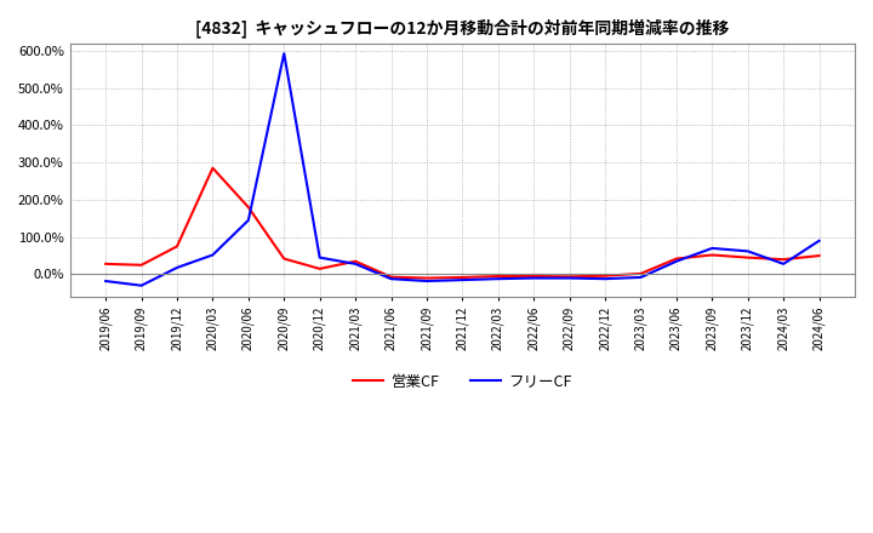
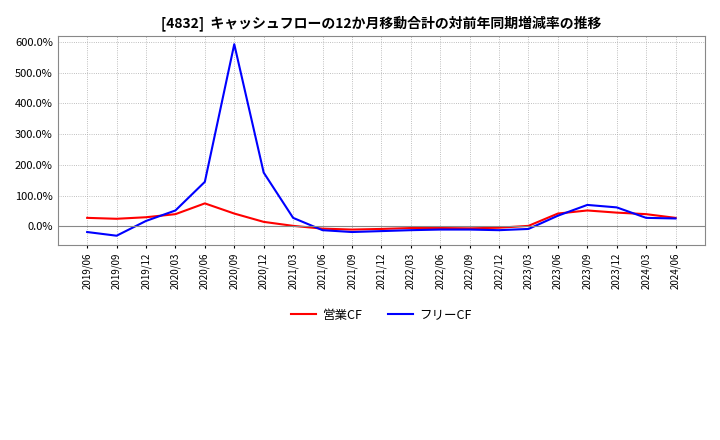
営業CF/2019/12: 75% -> 30%
営業CF/2020/03: 285% -> 40%
営業CF/2020/06: 180% -> 75%
フリーCF/2020/12: 45% -> 175%
営業CF/2021/03: 35% -> 2%
営業CF/2024/06: 50% -> 28%
フリーCF/2024/06: 90% -> 26%
